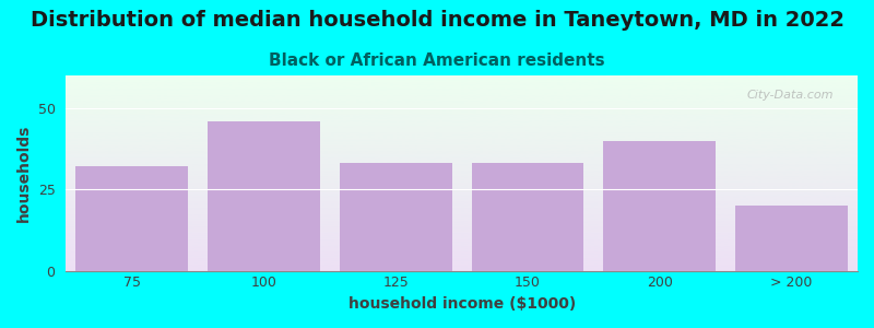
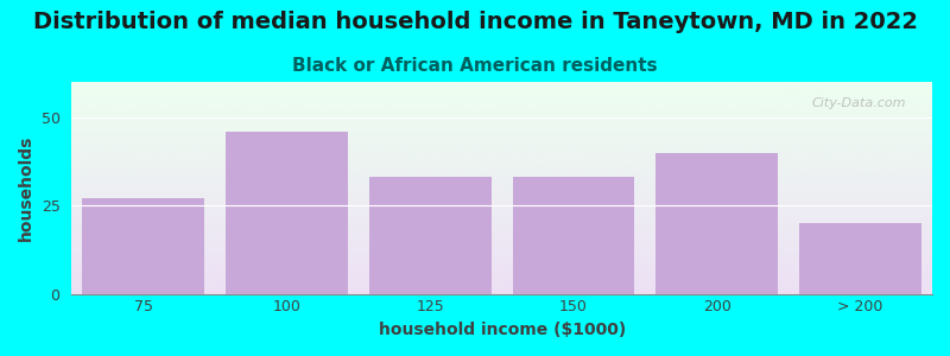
75: 32 -> 27
